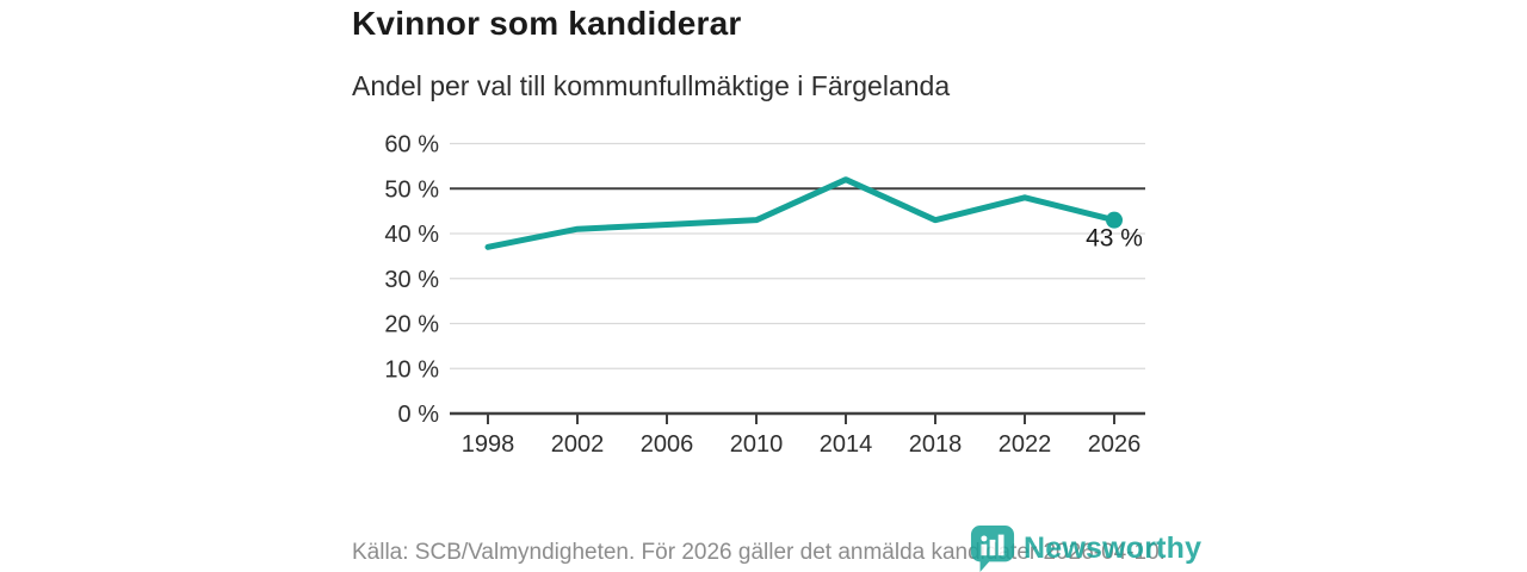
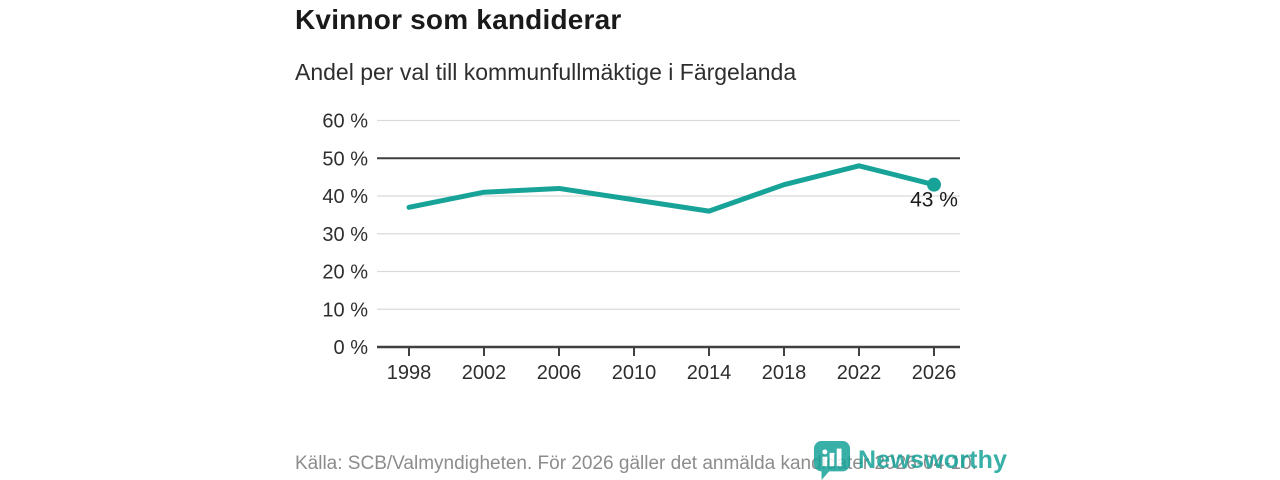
2010: 43% -> 39%
2014: 52% -> 36%
